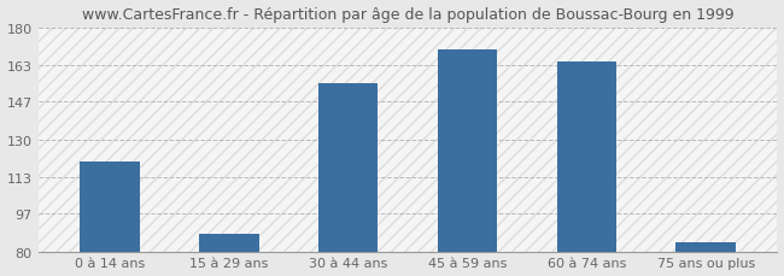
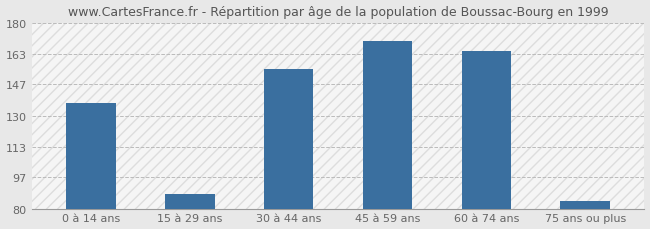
0 à 14 ans: 120 -> 137
